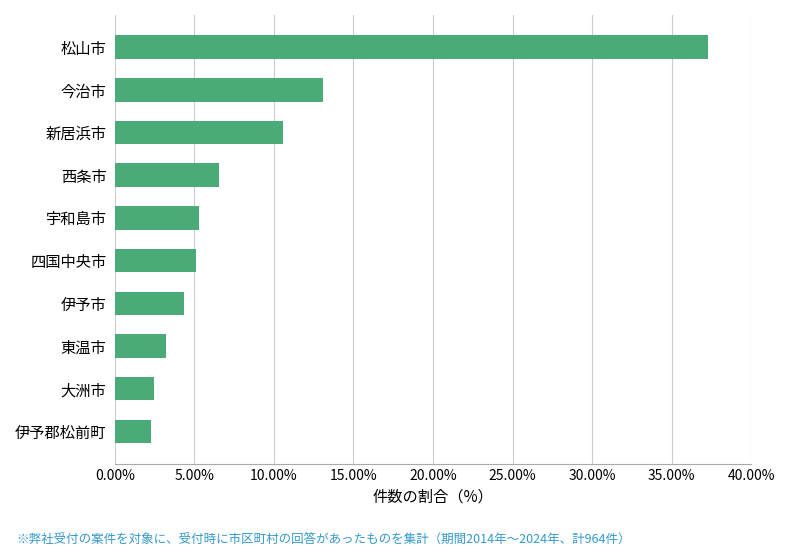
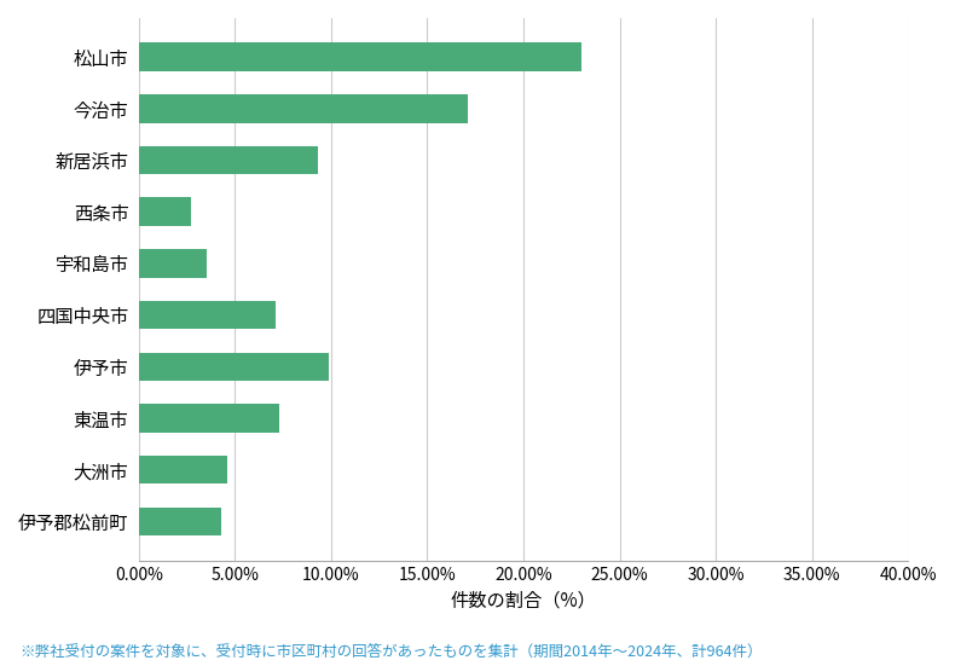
松山市: 37.3% -> 23.0%
今治市: 13.1% -> 17.1%
新居浜市: 10.6% -> 9.3%
西条市: 6.5% -> 2.7%
宇和島市: 5.3% -> 3.5%
四国中央市: 5.1% -> 7.1%
伊予市: 4.3% -> 9.9%
東温市: 3.2% -> 7.3%
大洲市: 2.5% -> 4.6%
伊予郡松前町: 2.3% -> 4.3%
